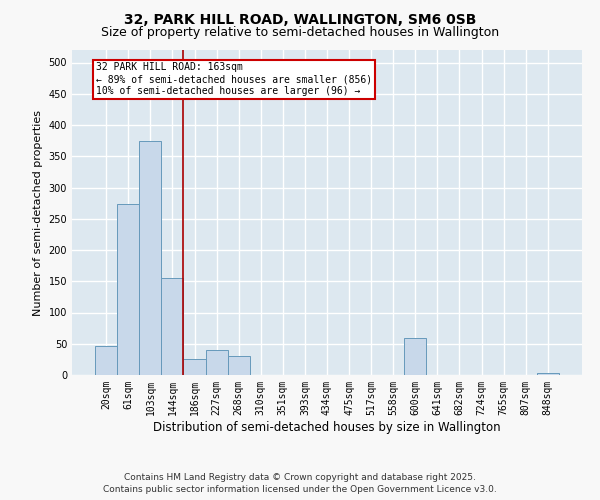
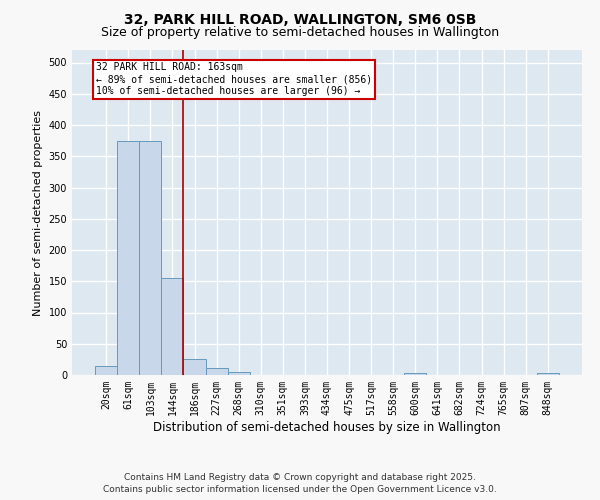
20sqm: 46 -> 14
61sqm: 274 -> 375
227sqm: 40 -> 12
268sqm: 30 -> 5
600sqm: 60 -> 4
